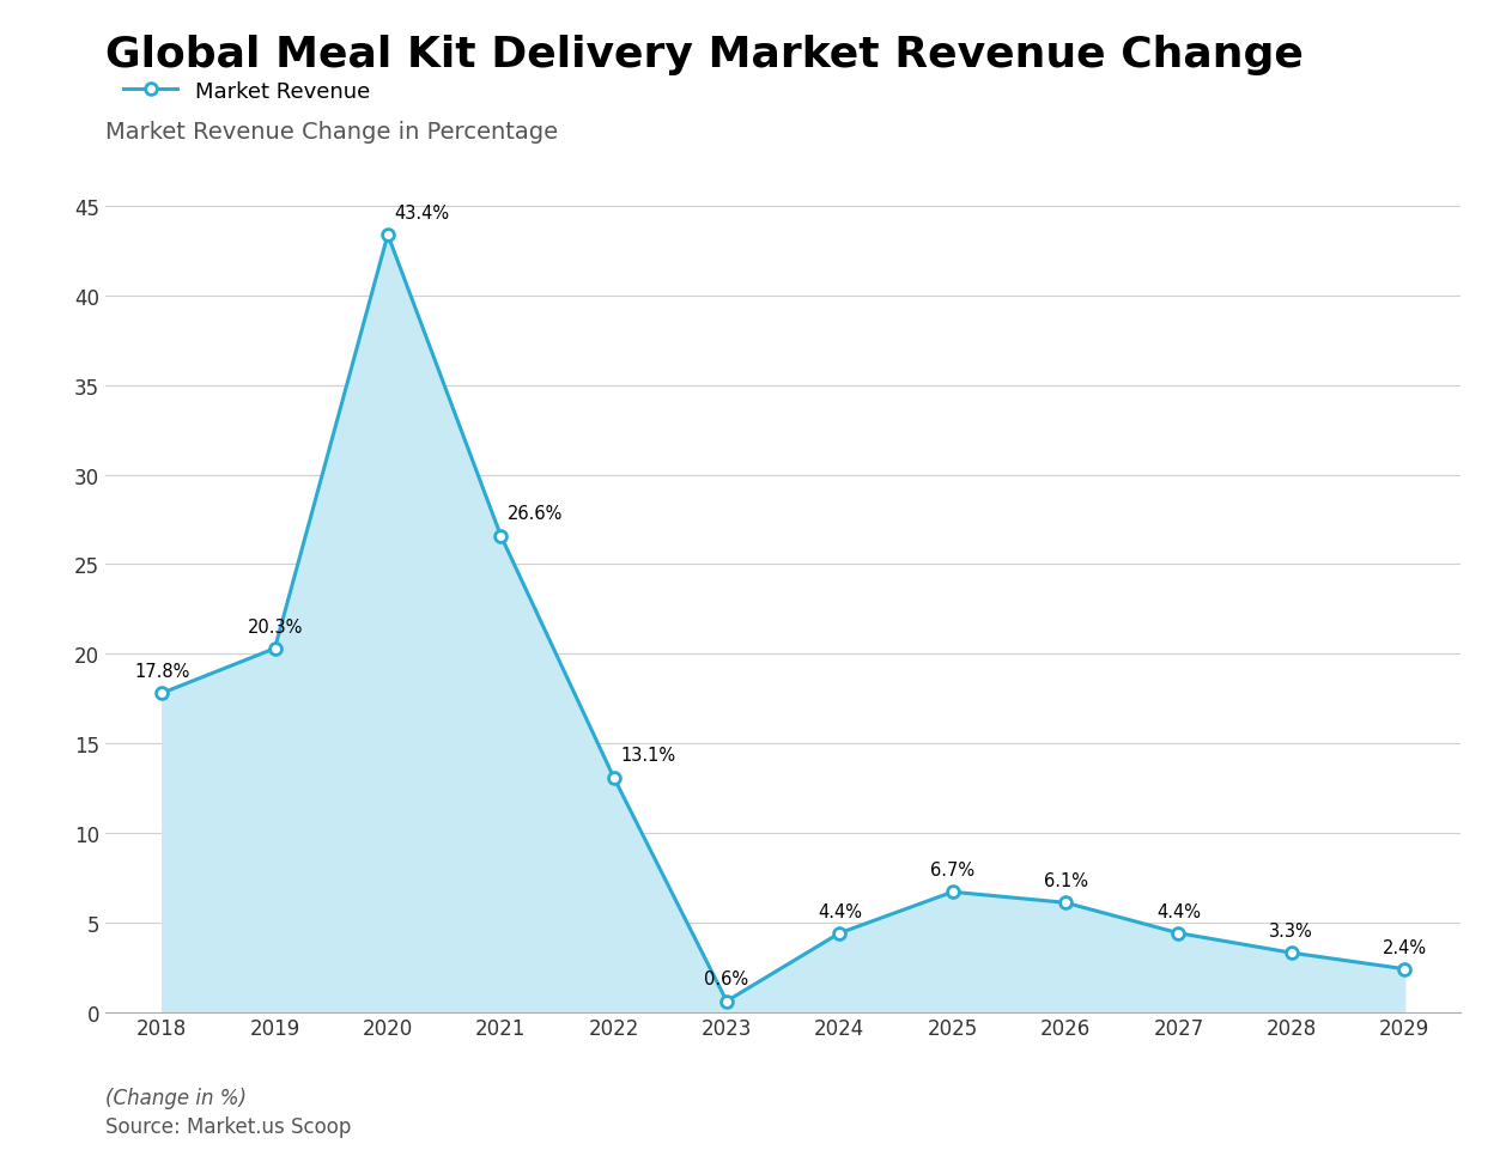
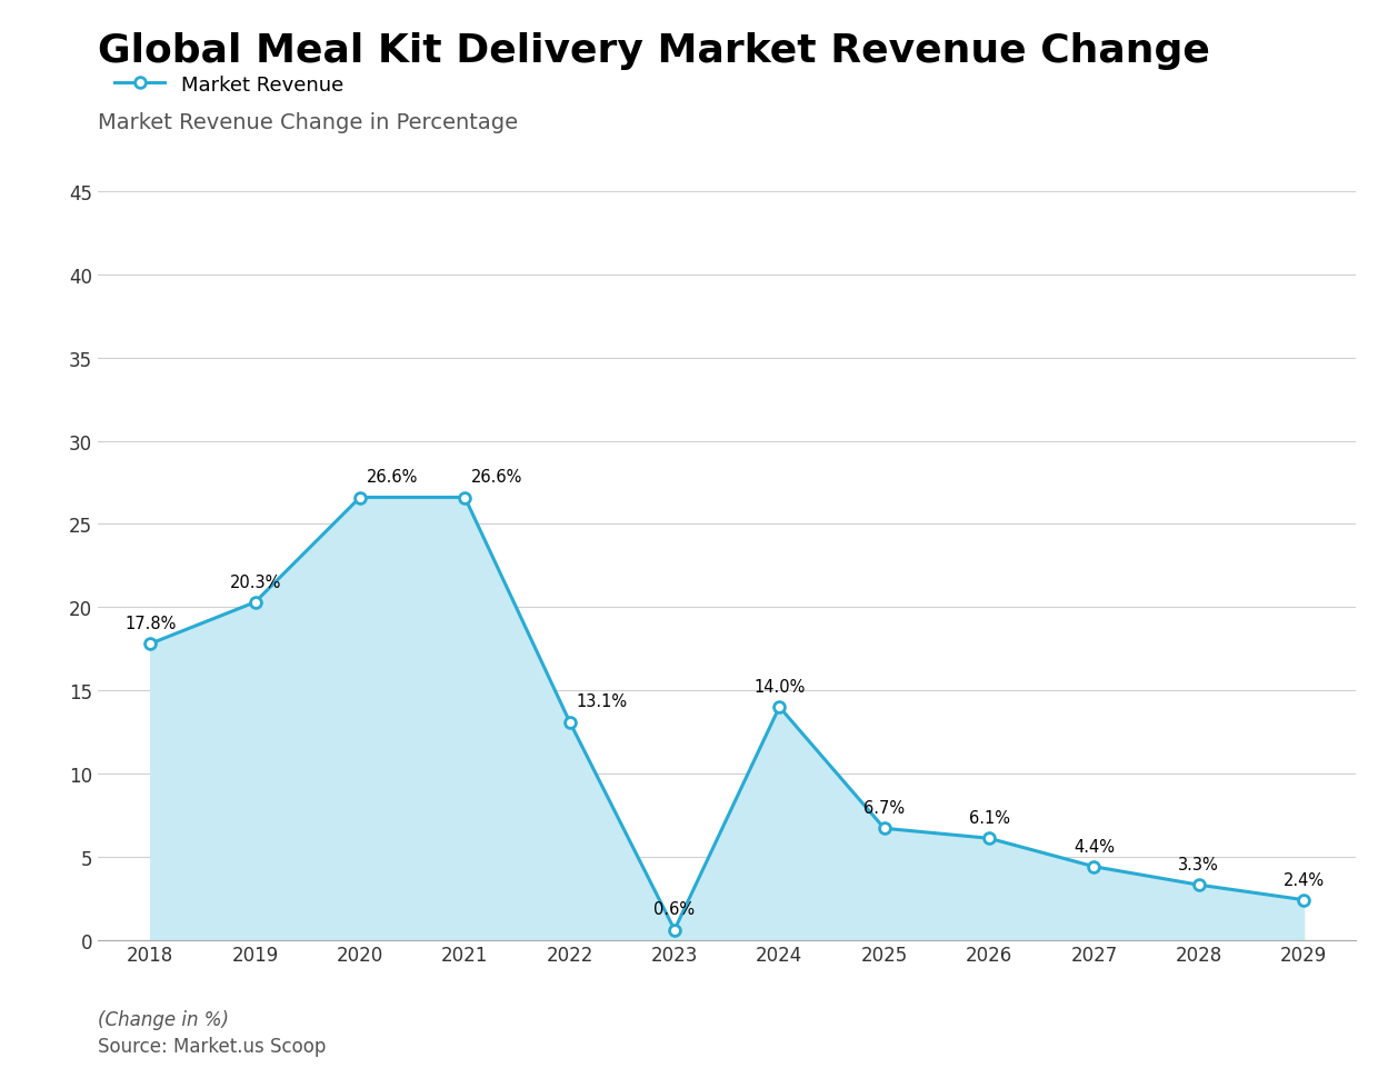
2020: 43.4% -> 26.6%
2024: 4.4% -> 14.0%
